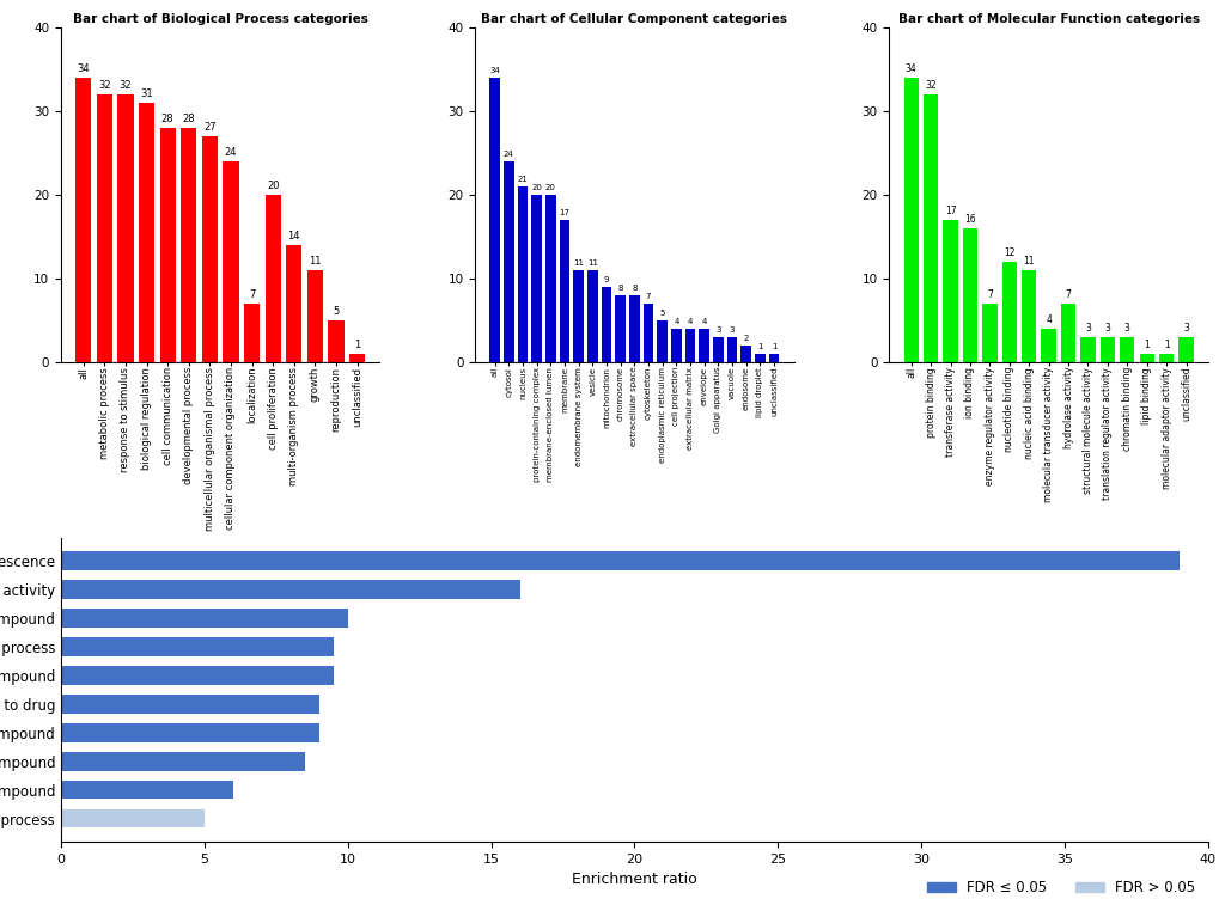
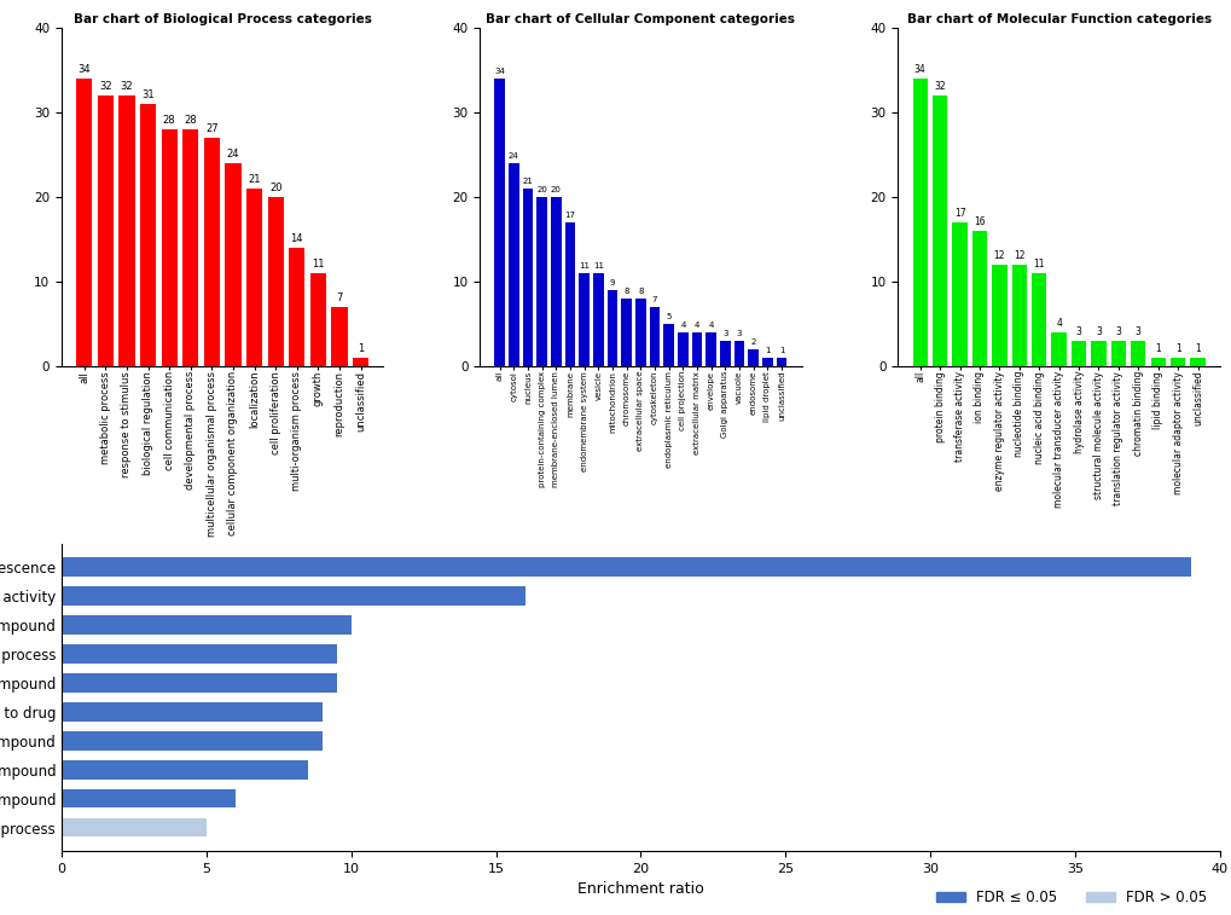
Bar chart of Biological Process categories/localization: 7 -> 21
Bar chart of Biological Process categories/reproduction: 5 -> 7
Bar chart of Molecular Function categories/enzyme regulator activity: 7 -> 12
Bar chart of Molecular Function categories/hydrolase activity: 7 -> 3
Bar chart of Molecular Function categories/unclassified: 3 -> 1
